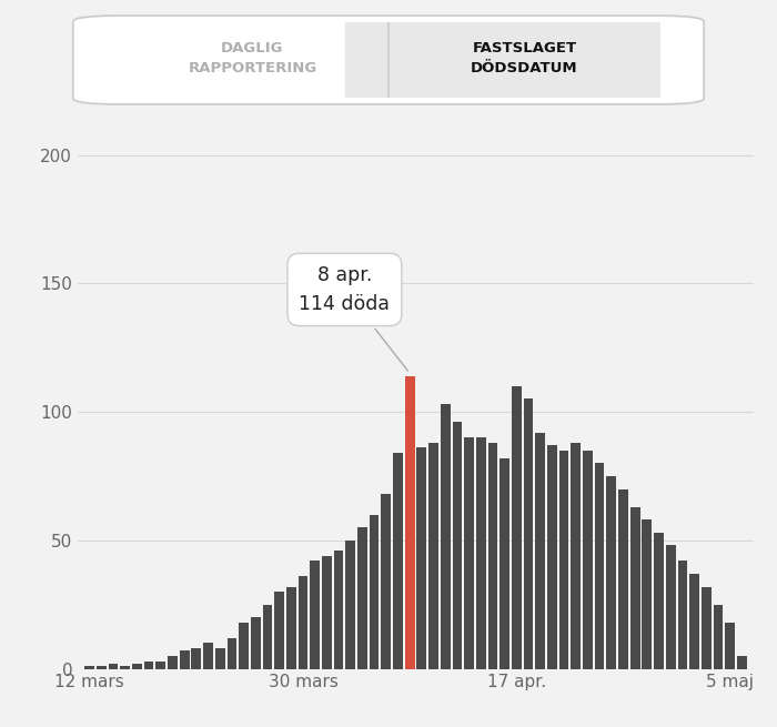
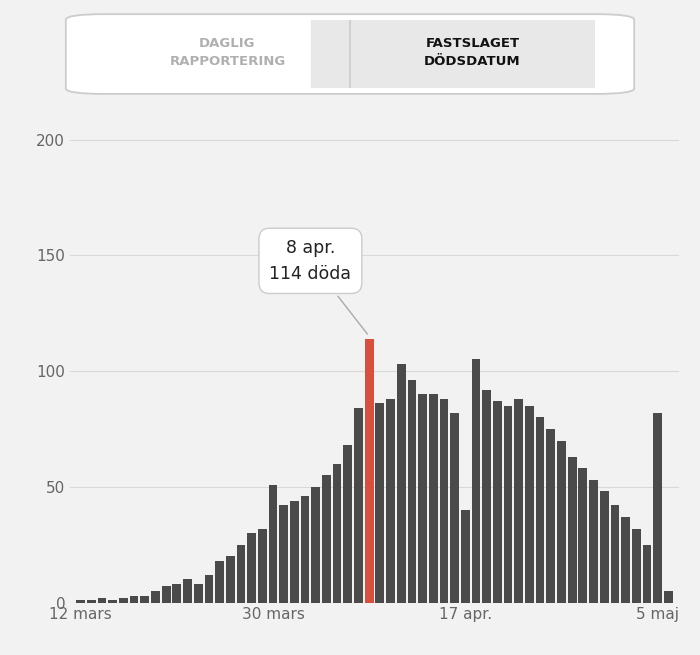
30 mars: 36 -> 51
17 apr.: 110 -> 40
5 maj: 18 -> 82
